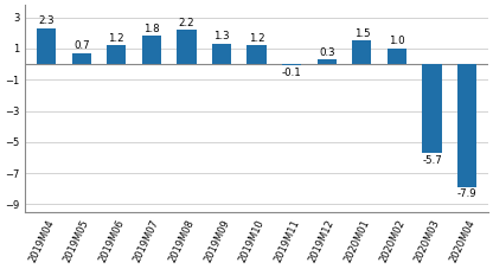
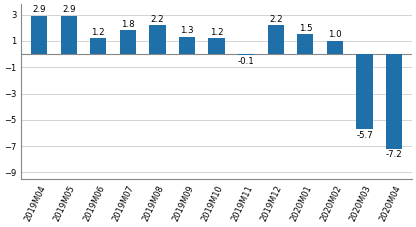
2019M04: 2.3 -> 2.9
2019M05: 0.7 -> 2.9
2019M12: 0.3 -> 2.2
2020M04: -7.9 -> -7.2
